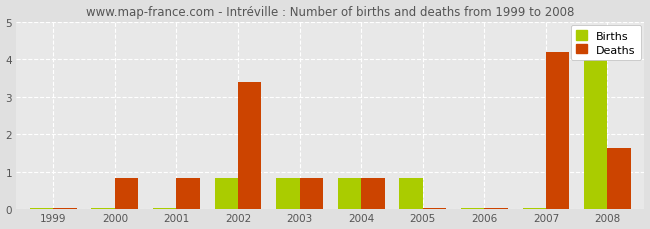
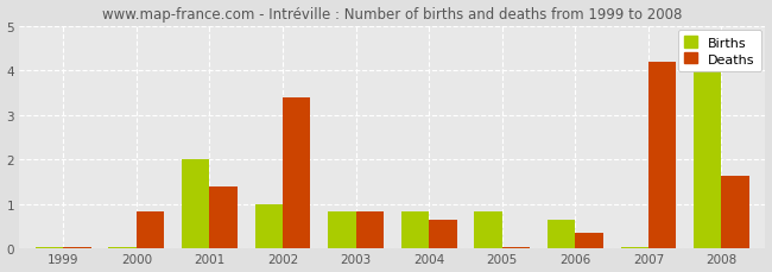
Births/2001: 0.04 -> 2.00
Deaths/2001: 0.82 -> 1.40
Births/2002: 0.82 -> 1.00
Deaths/2004: 0.82 -> 0.65
Births/2006: 0.04 -> 0.65
Deaths/2006: 0.04 -> 0.35
